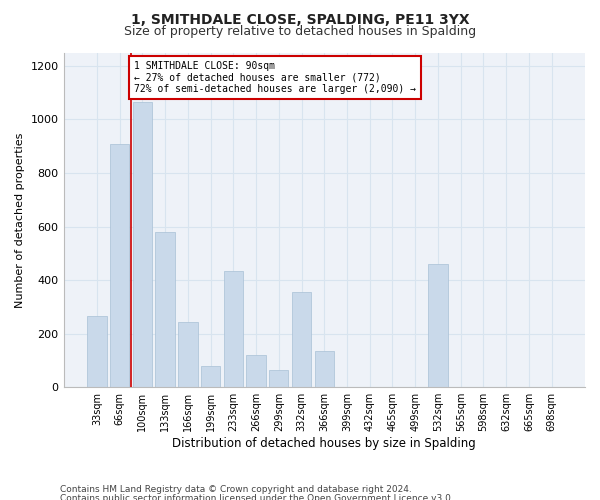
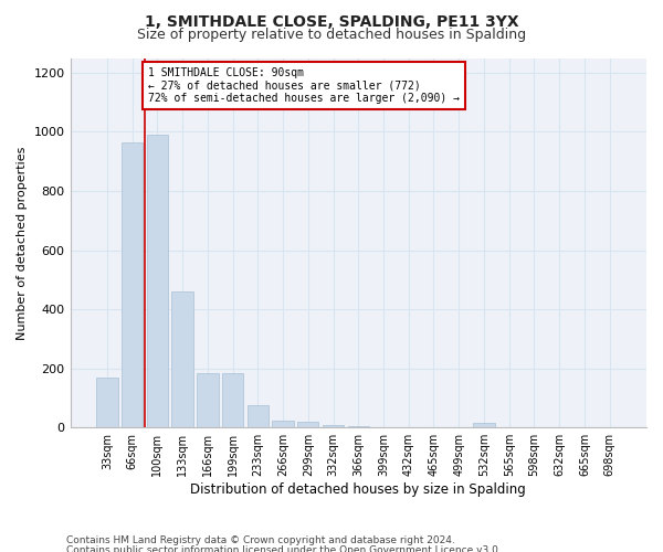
33sqm: 265 -> 170
66sqm: 910 -> 965
100sqm: 1065 -> 990
133sqm: 580 -> 460
166sqm: 245 -> 185
199sqm: 80 -> 185
233sqm: 435 -> 75
266sqm: 120 -> 25
299sqm: 65 -> 20
332sqm: 355 -> 10
366sqm: 135 -> 5
532sqm: 460 -> 15
